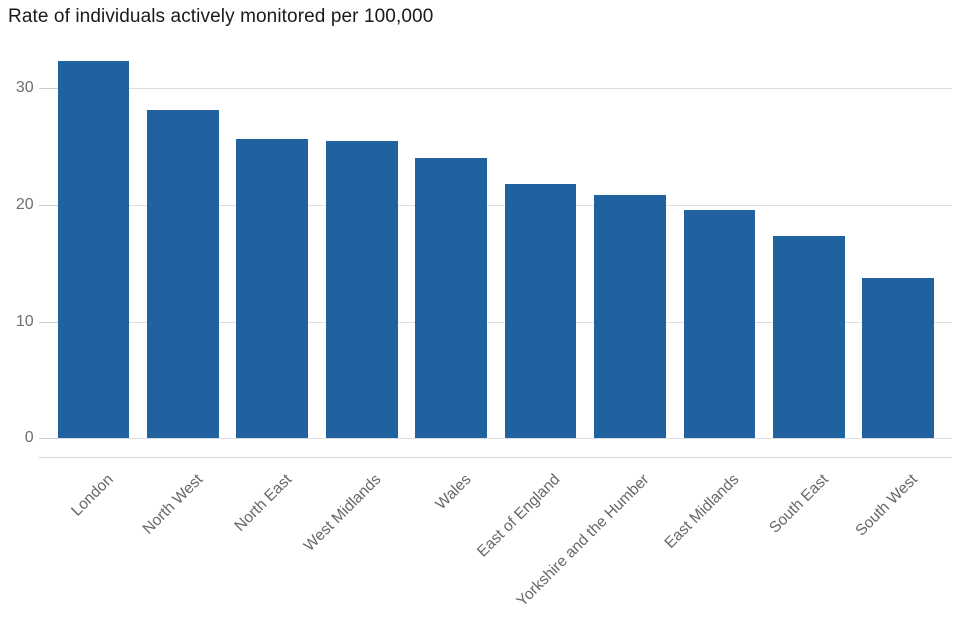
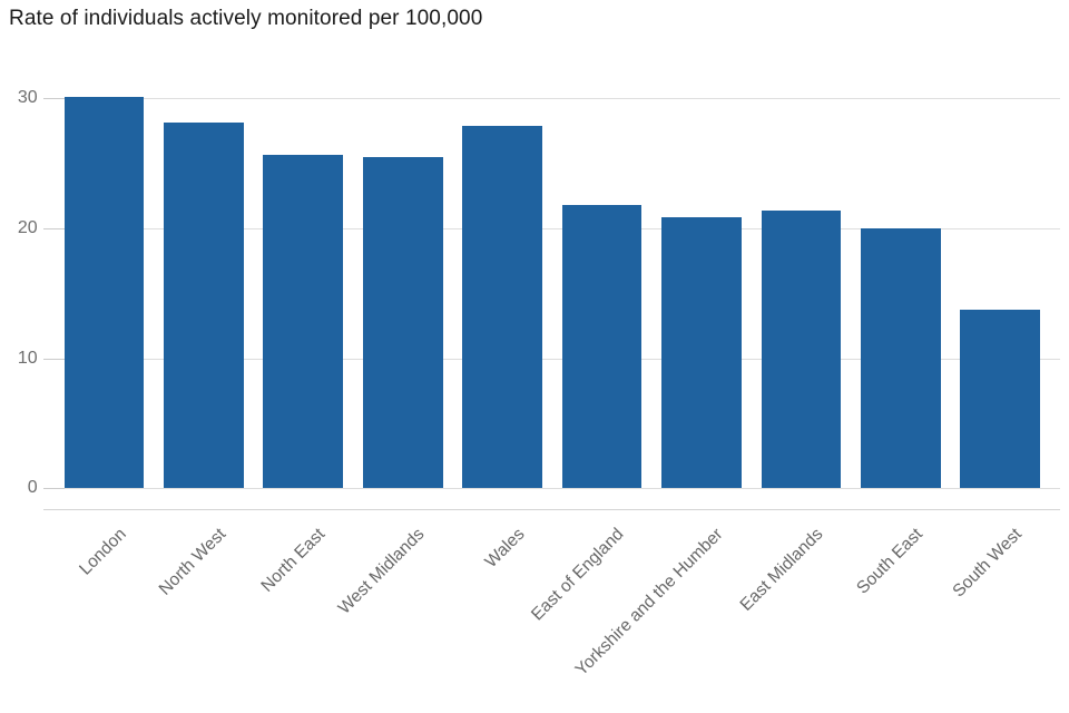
London: 32.3 -> 30.1
Wales: 24.0 -> 27.8
East Midlands: 19.5 -> 21.3
South East: 17.3 -> 20.0
